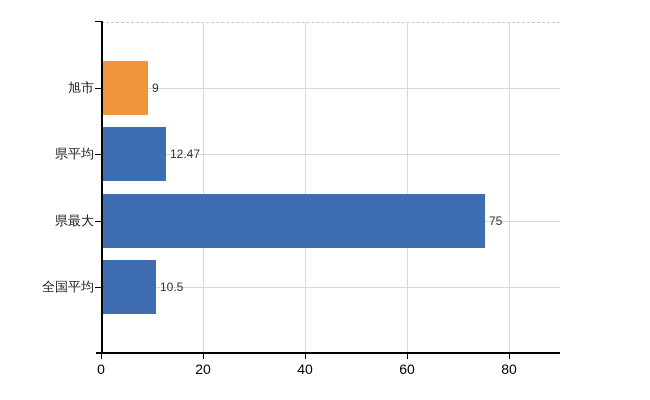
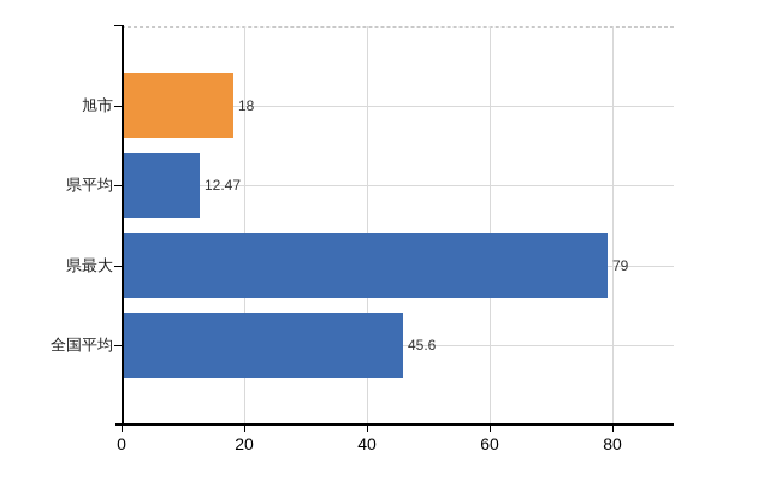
旭市: 9 -> 18
県最大: 75 -> 79
全国平均: 10.5 -> 45.6
